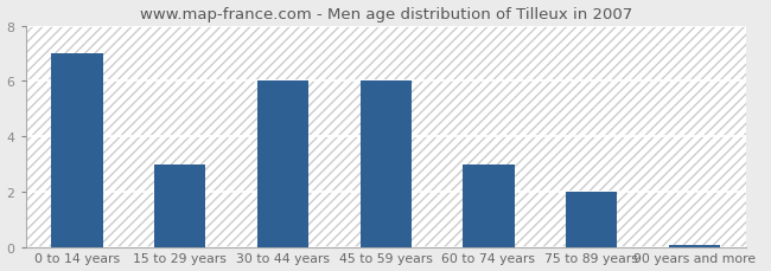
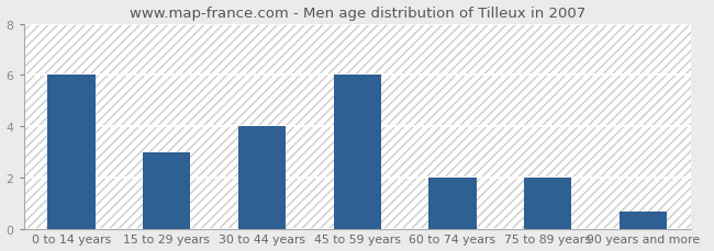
0 to 14 years: 7.0 -> 6.0
30 to 44 years: 6.0 -> 4.0
60 to 74 years: 3.0 -> 2.0
90 years and more: 0.1 -> 0.7
